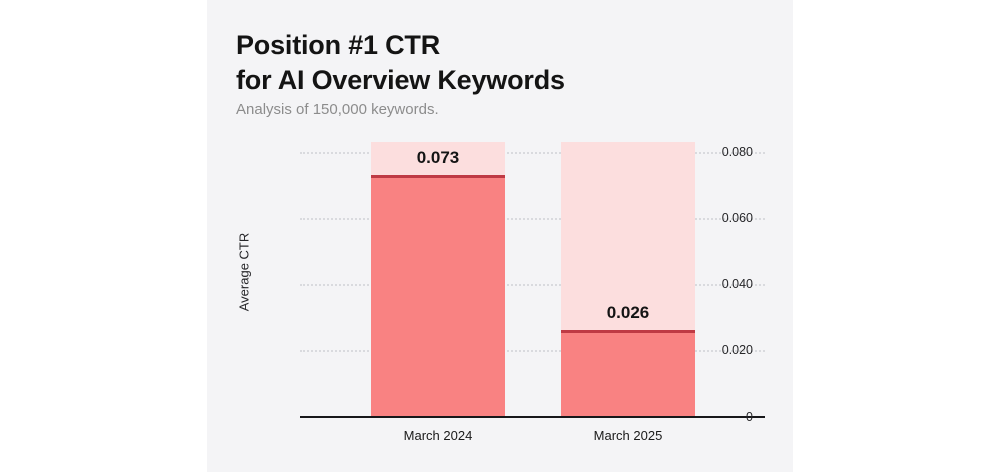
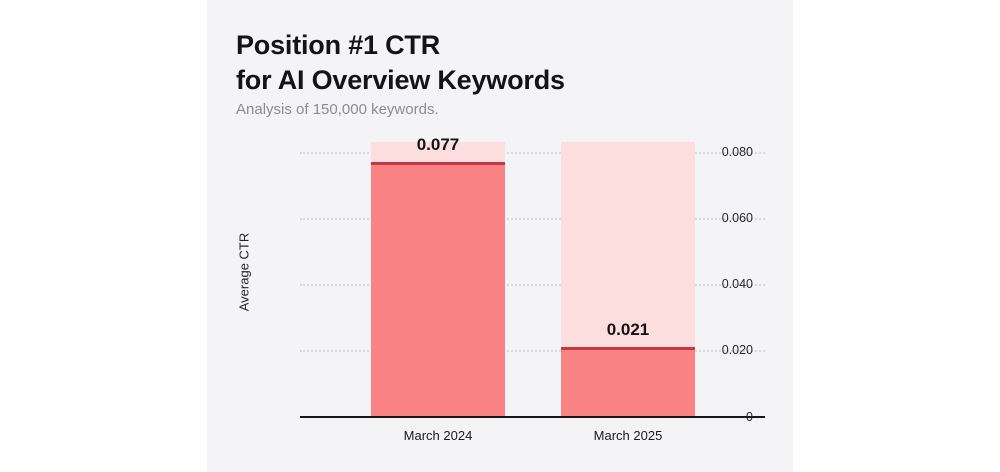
March 2024: 0.073 -> 0.077
March 2025: 0.026 -> 0.021
